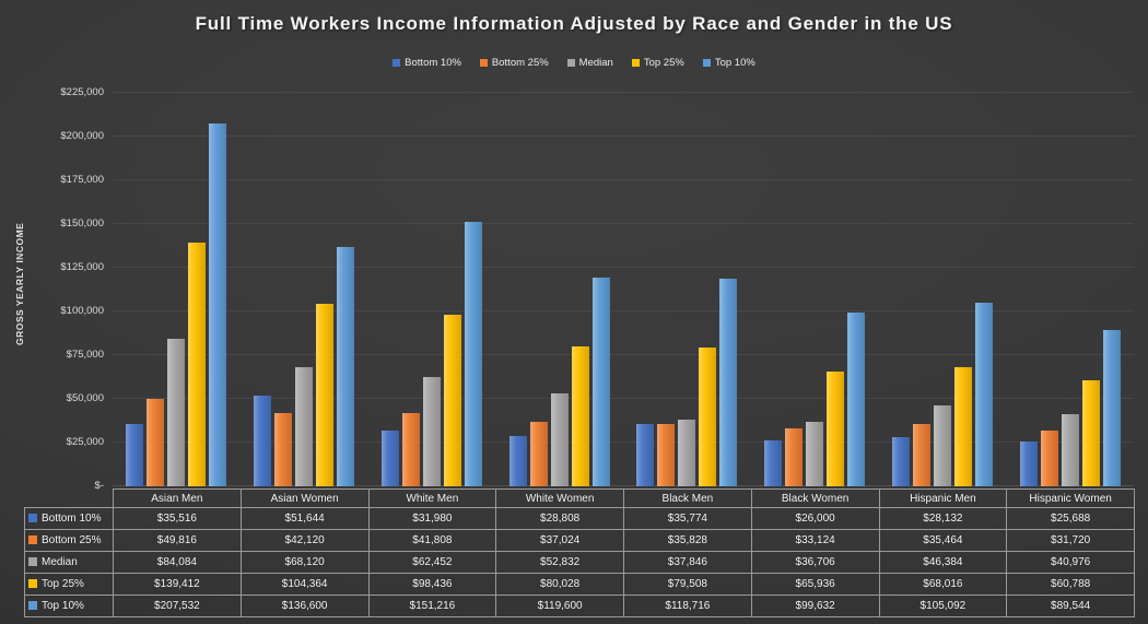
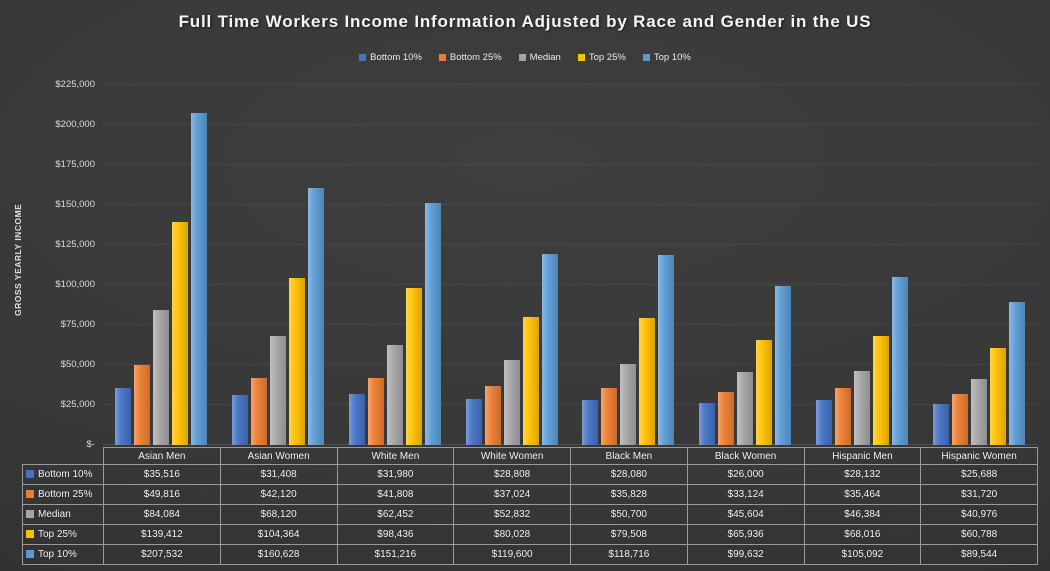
Bottom 10%/Asian Women: $51,644 -> $31,408
Top 10%/Asian Women: $136,600 -> $160,628
Bottom 10%/Black Men: $35,774 -> $28,080
Median/Black Men: $37,846 -> $50,700
Median/Black Women: $36,706 -> $45,604
